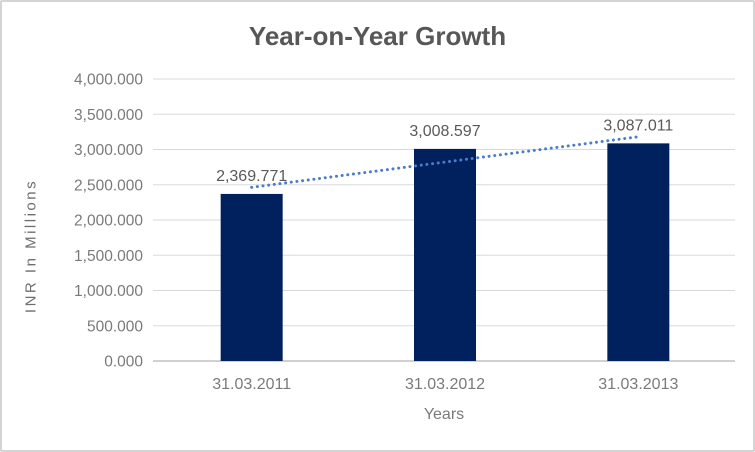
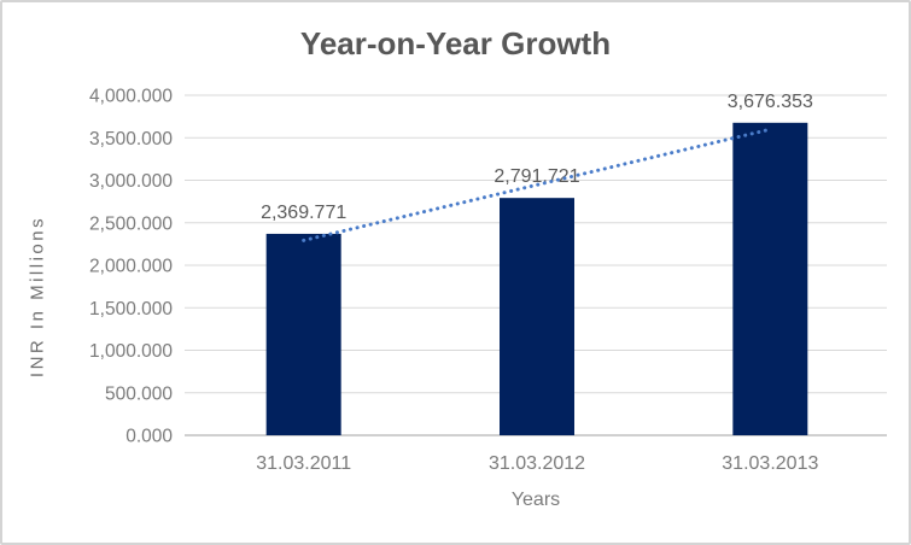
31.03.2012: 3,008.597 -> 2,791.721
31.03.2013: 3,087.011 -> 3,676.353
